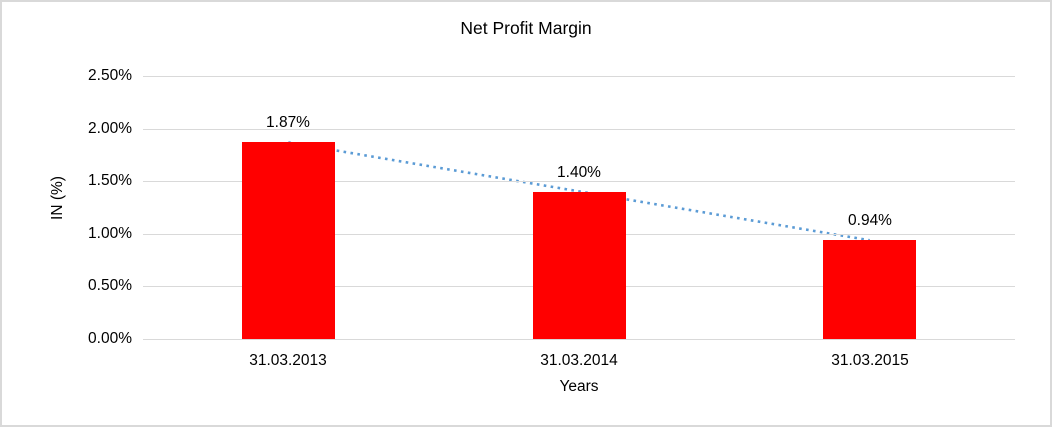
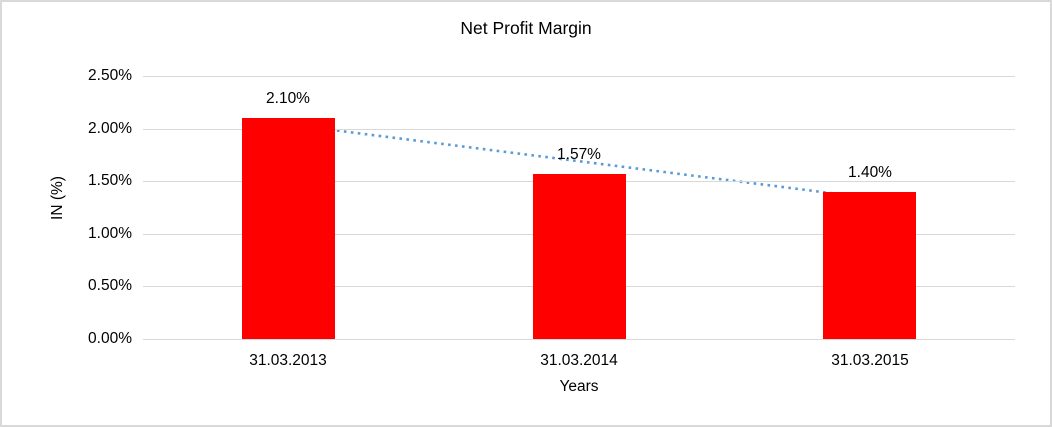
31.03.2013: 1.87% -> 2.10%
31.03.2014: 1.40% -> 1.57%
31.03.2015: 0.94% -> 1.40%
